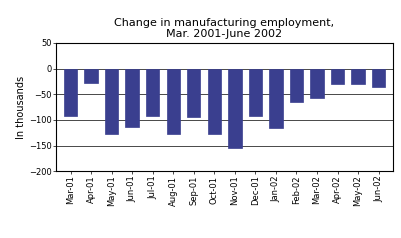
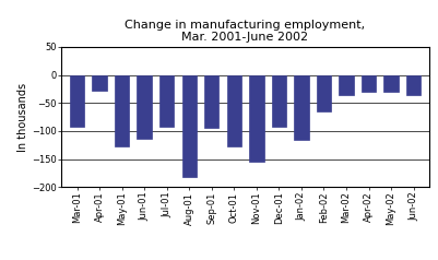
Aug-01: -128 -> -182
Mar-02: -58 -> -36
